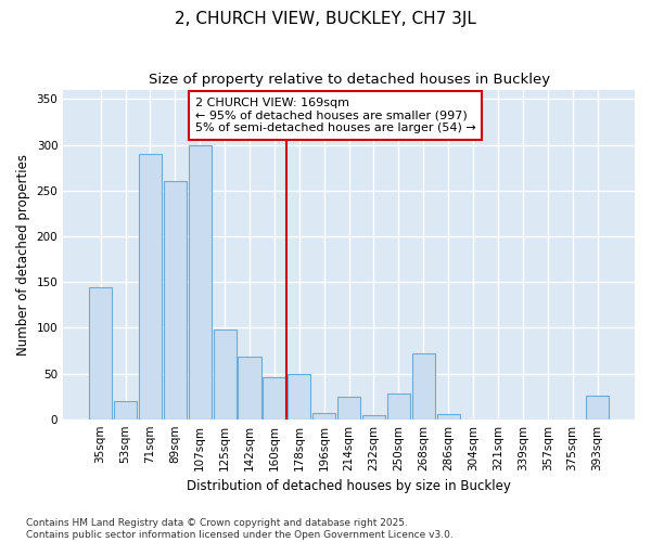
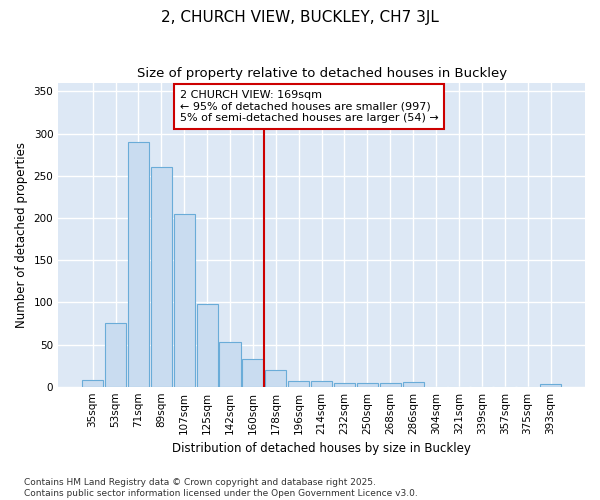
35sqm: 144 -> 8
53sqm: 20 -> 75
107sqm: 300 -> 205
142sqm: 68 -> 53
160sqm: 46 -> 33
178sqm: 50 -> 20
214sqm: 24 -> 7
250sqm: 28 -> 4
268sqm: 72 -> 4
393sqm: 26 -> 3
